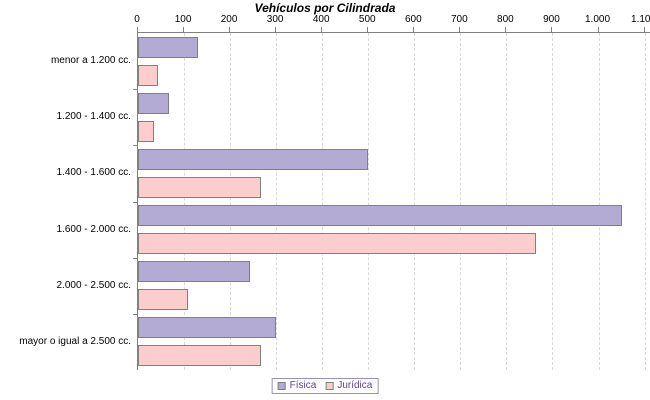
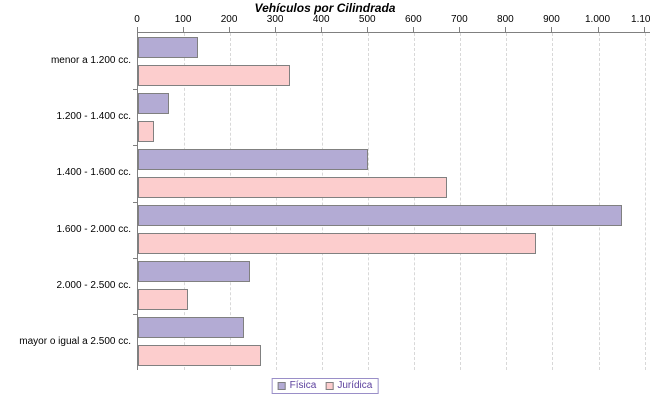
Jurídica/menor a 1.200 cc.: 40 -> 330
Jurídica/1.400 - 1.600 cc.: 270 -> 670
Física/mayor o igual a 2.500 cc.: 300 -> 230
